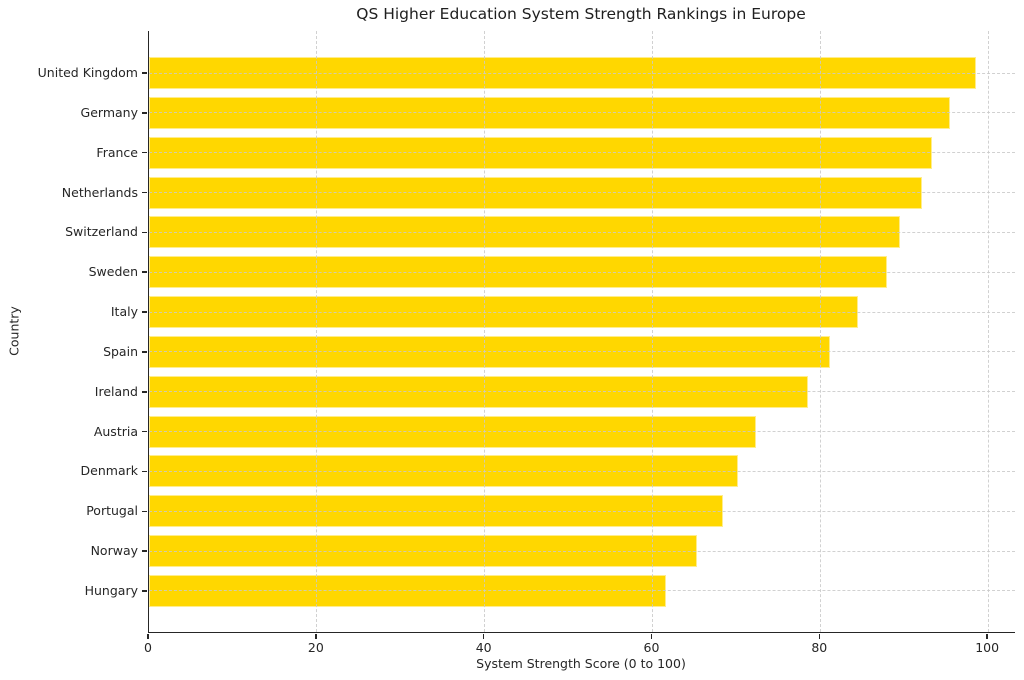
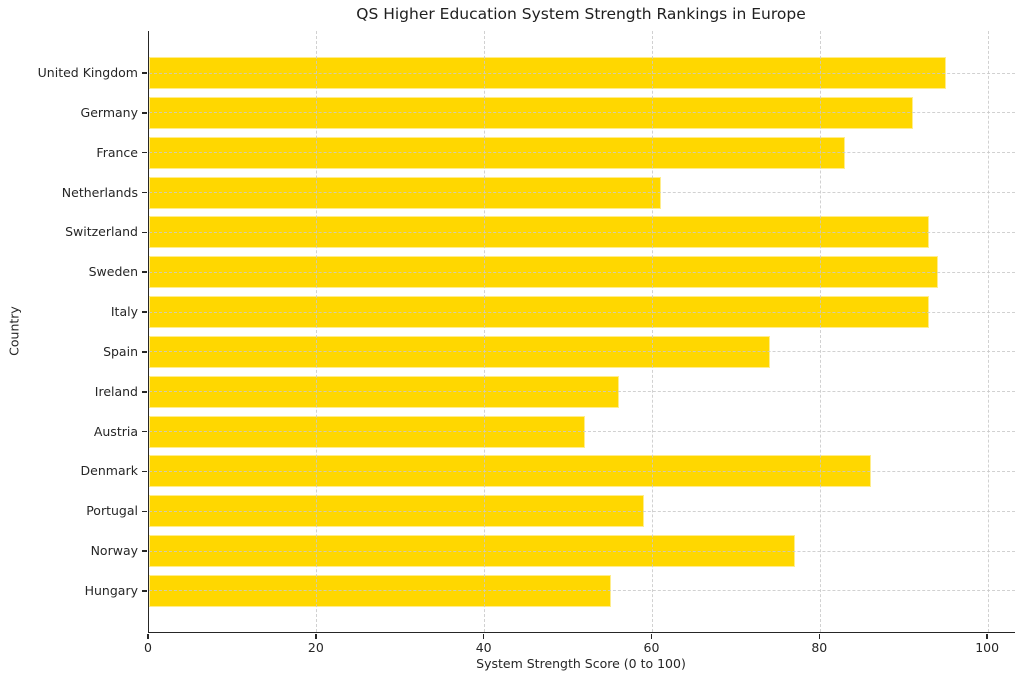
United Kingdom: 98 -> 95
Germany: 95 -> 91
France: 93 -> 83
Netherlands: 92 -> 61
Switzerland: 90 -> 93
Sweden: 88 -> 94
Italy: 84 -> 93
Spain: 81 -> 74
Ireland: 78 -> 56
Austria: 72 -> 52
Denmark: 70 -> 86
Portugal: 68 -> 59
Norway: 65 -> 77
Hungary: 62 -> 55
